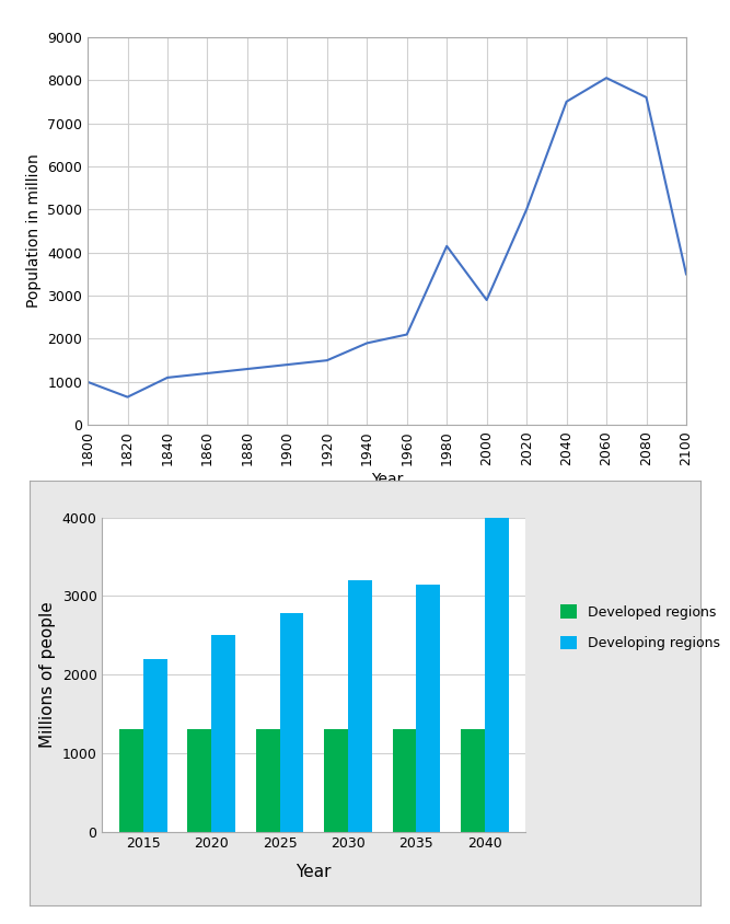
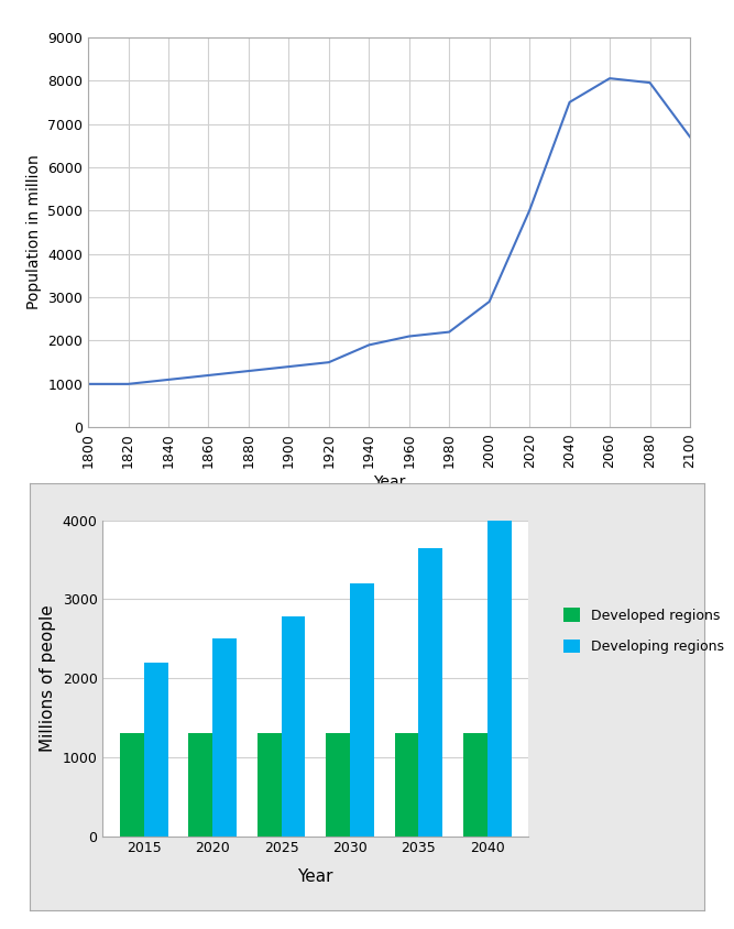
1820: 650 -> 1000
1980: 4150 -> 2200
2080: 7600 -> 7950
2100: 3500 -> 6700
Developing regions/2035: 3140 -> 3650
